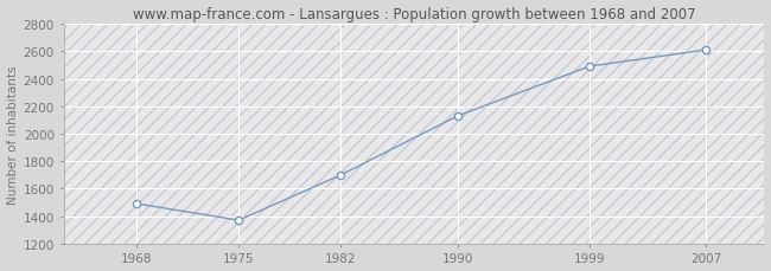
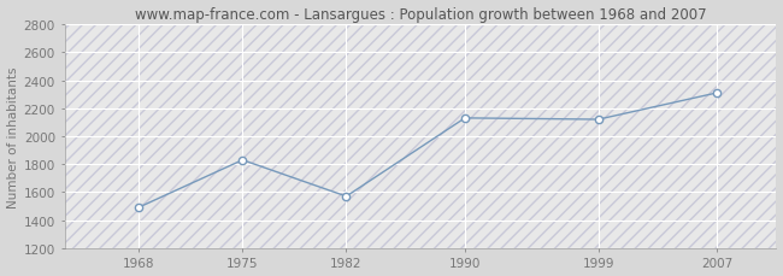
1975: 1370 -> 1830
1982: 1700 -> 1570
1999: 2490 -> 2120
2007: 2610 -> 2310
